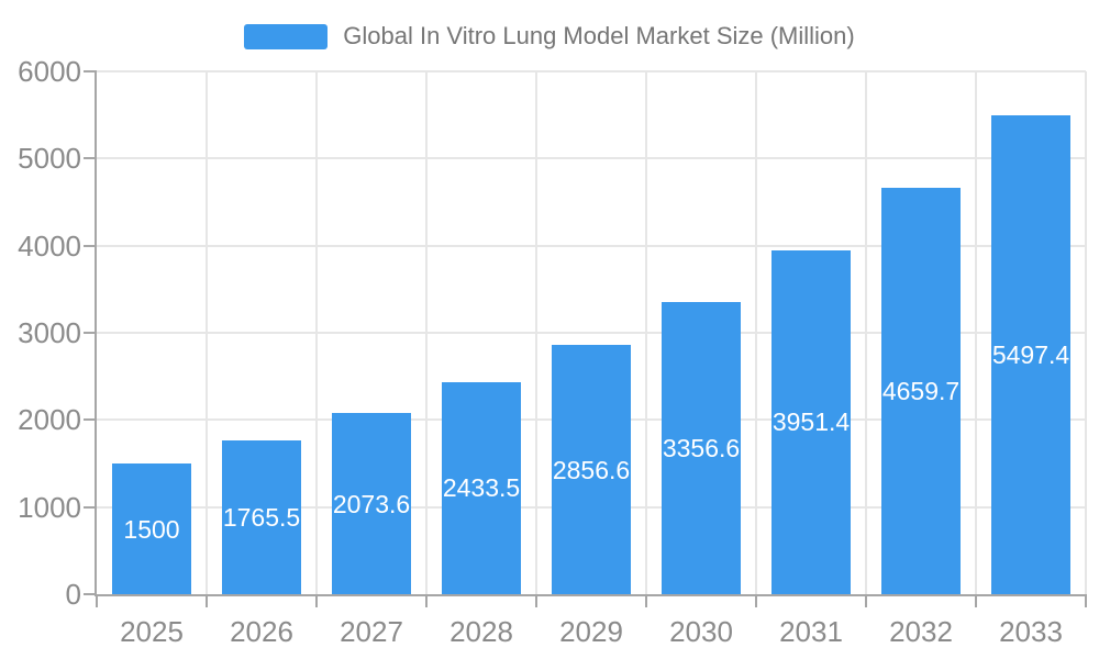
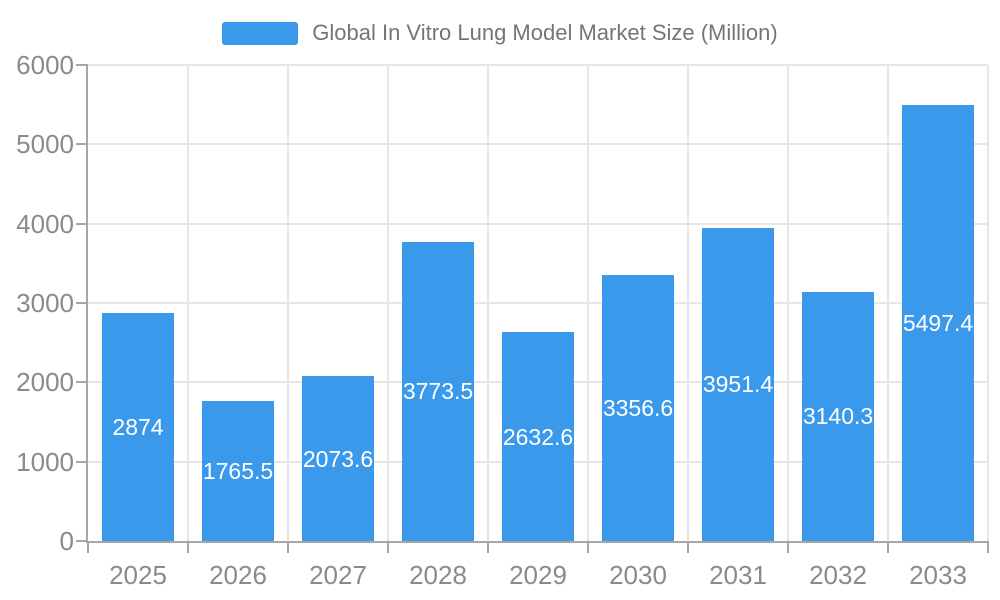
2025: 1500 -> 2874
2028: 2433.5 -> 3773.5
2029: 2856.6 -> 2632.6
2032: 4659.7 -> 3140.3
